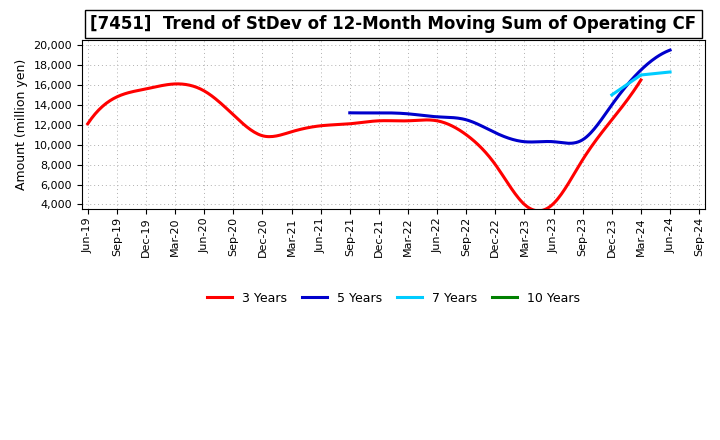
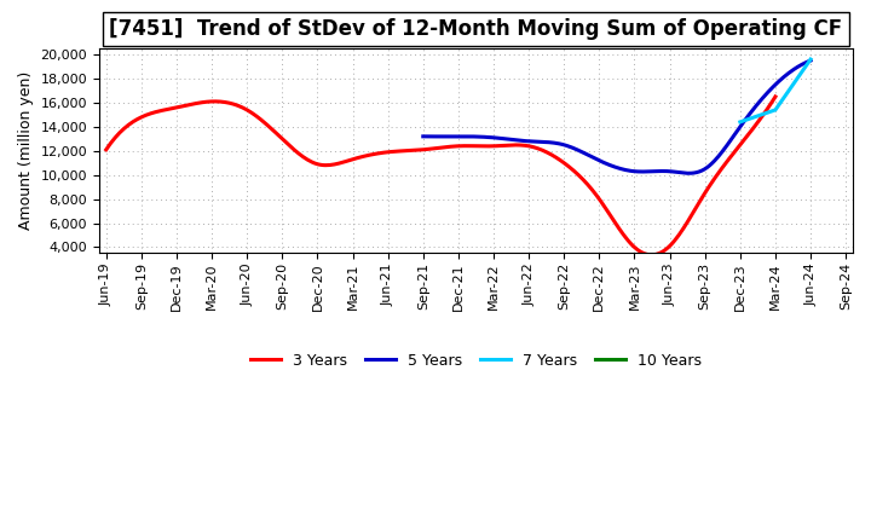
7 Years/Dec-23: 15,000 -> 14,400
7 Years/Mar-24: 17,000 -> 15,400
7 Years/Jun-24: 17,300 -> 19,600
